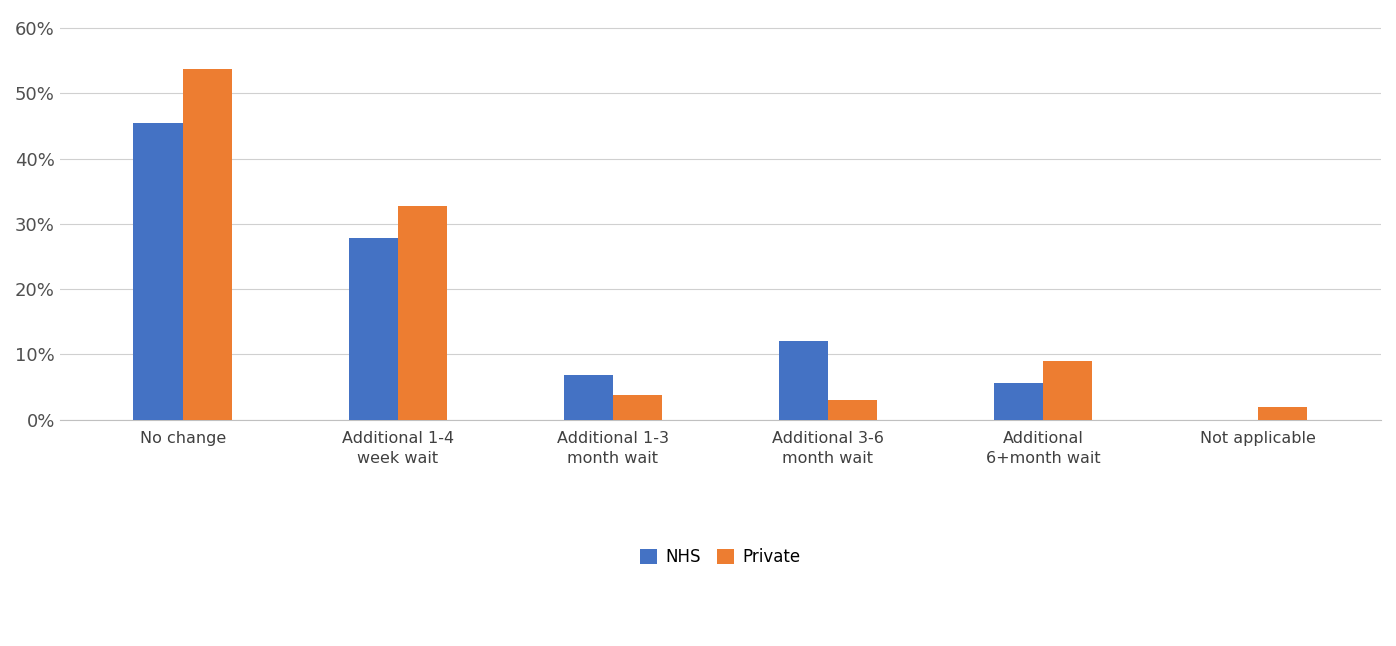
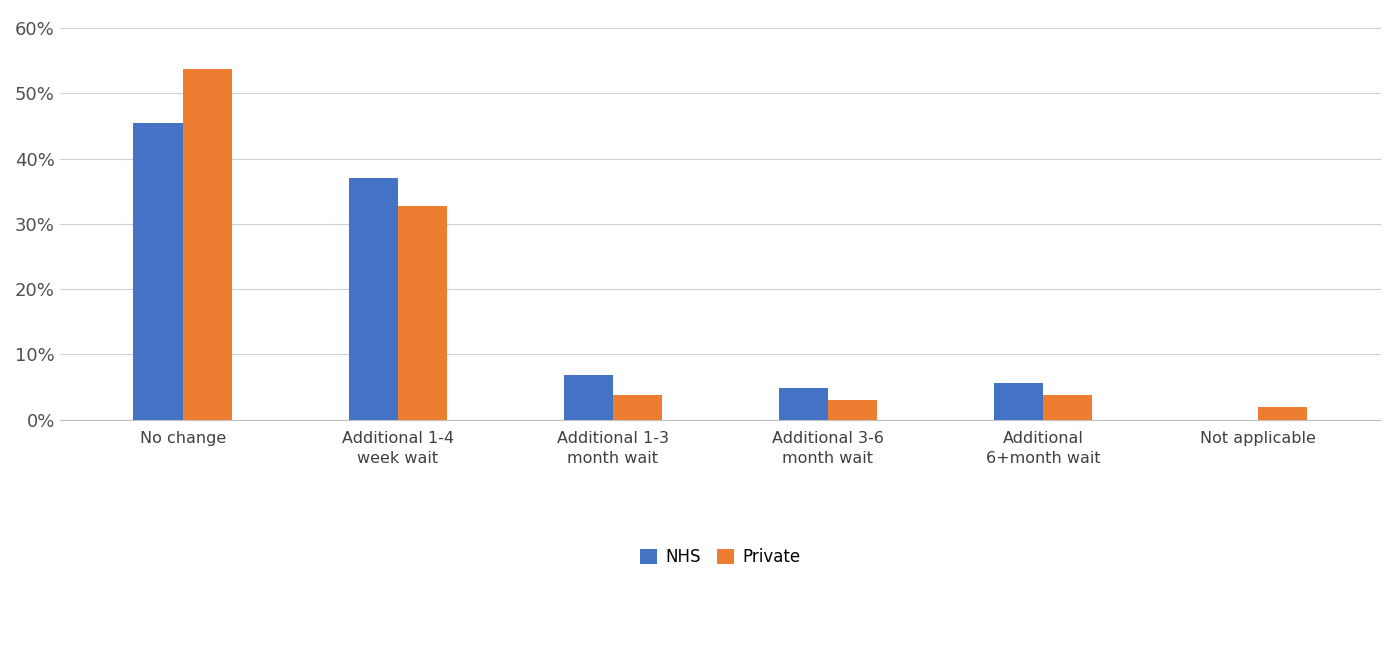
NHS/Additional 1-4 week wait: 27.8% -> 37.0%
NHS/Additional 3-6 month wait: 12.0% -> 4.8%
Private/Additional 6+month wait: 9.0% -> 3.8%
